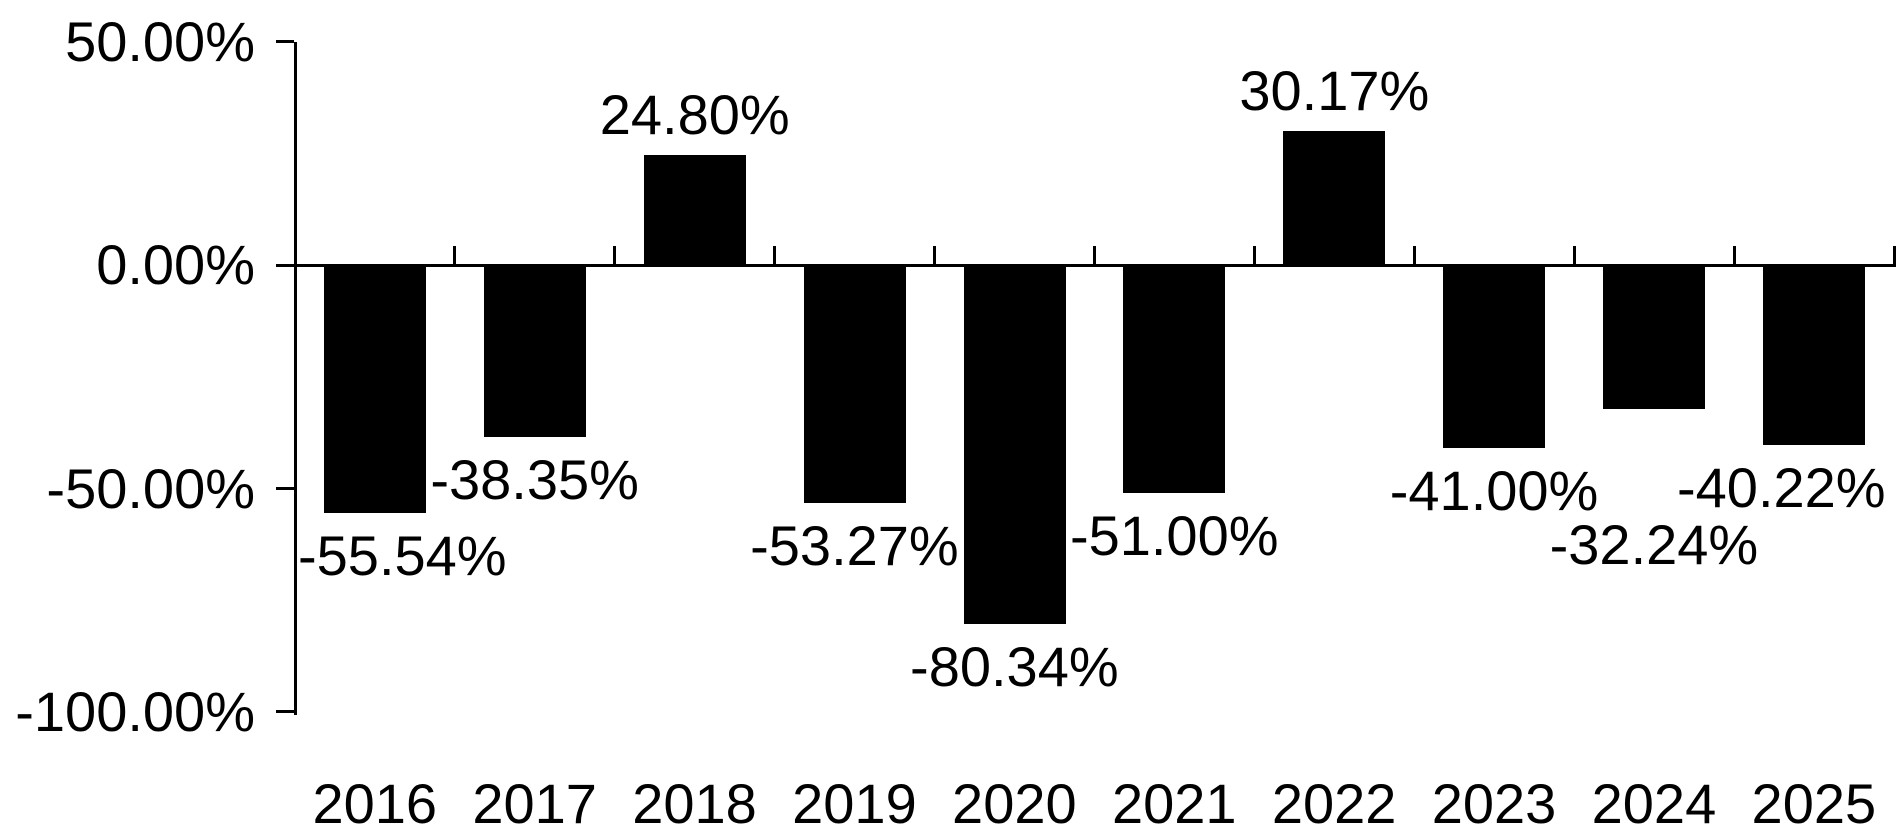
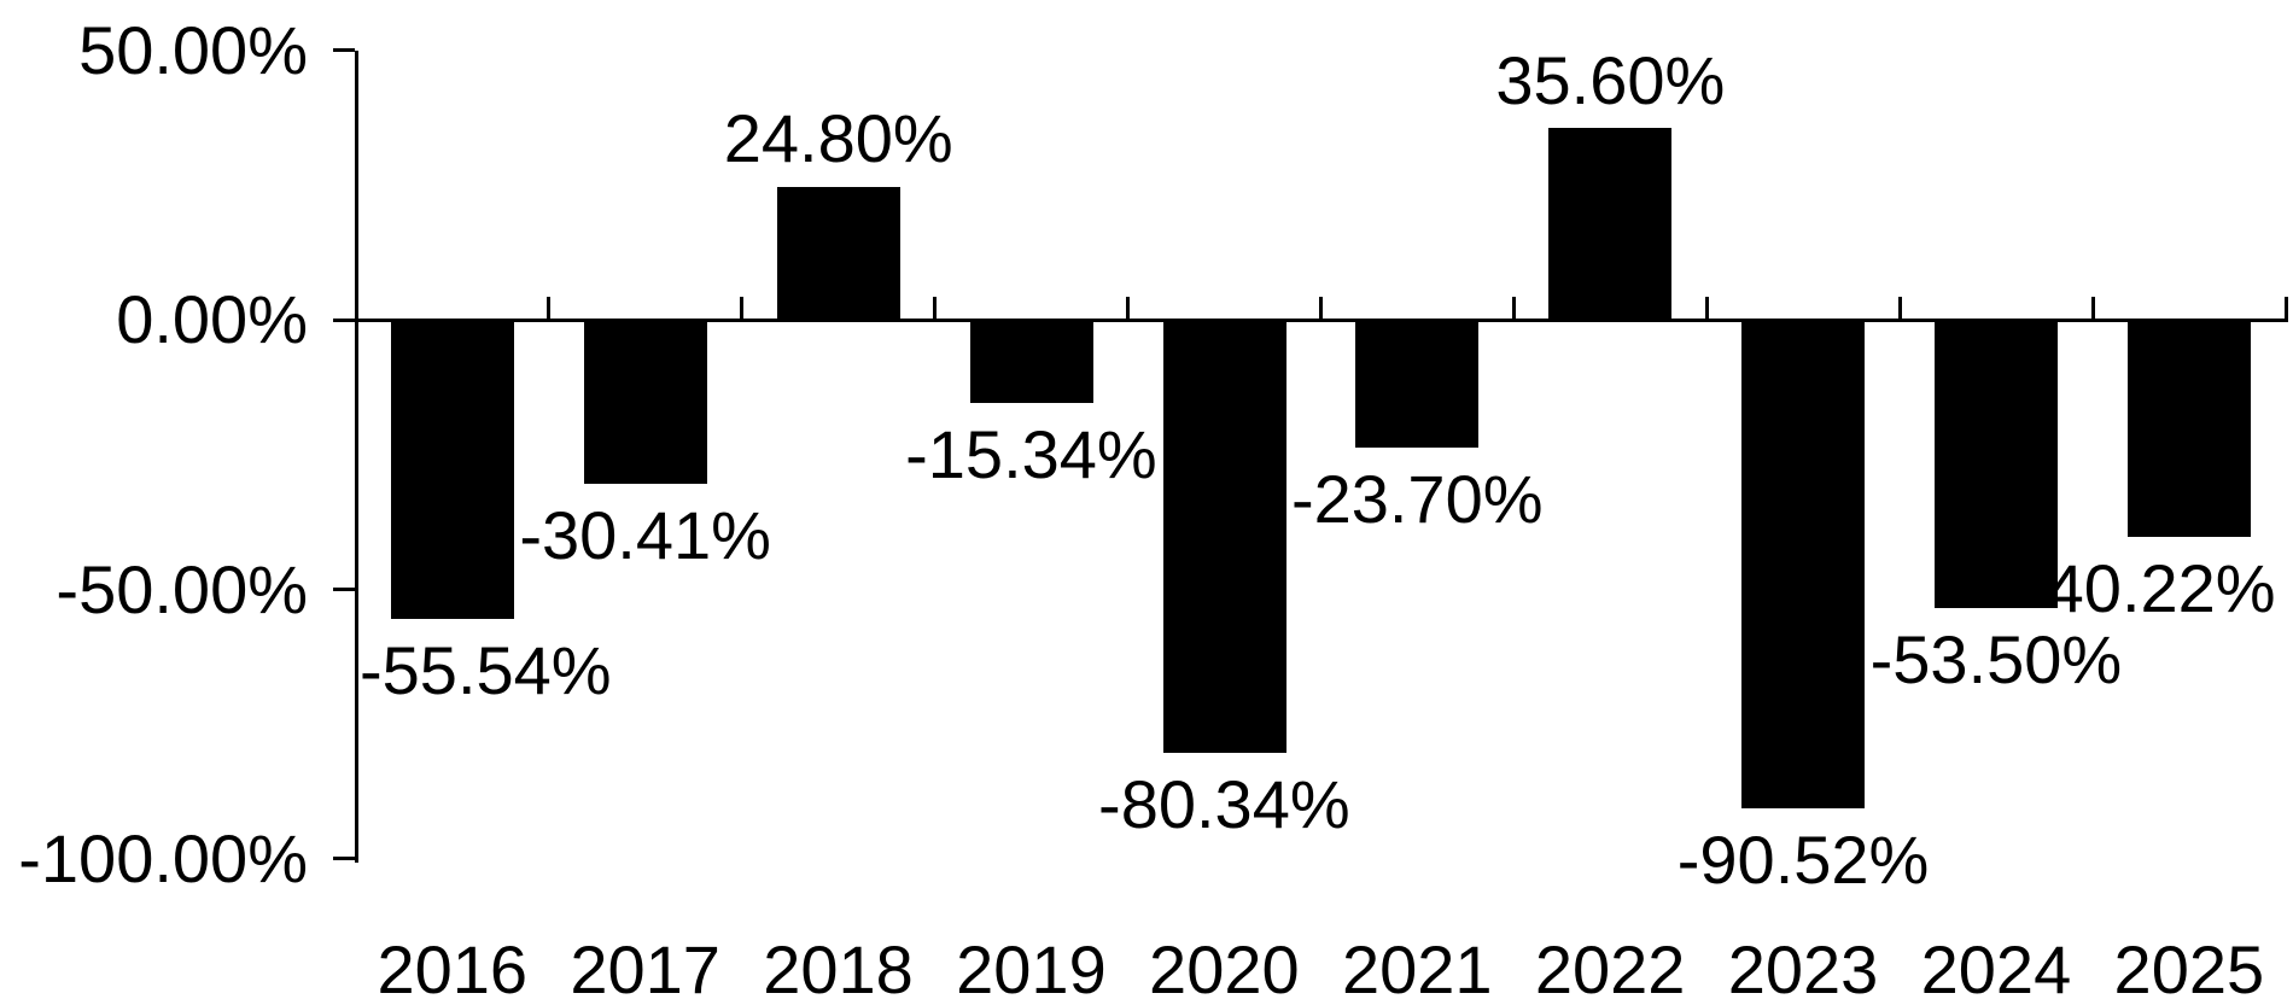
2017: -38.35% -> -30.41%
2019: -53.27% -> -15.34%
2021: -51.00% -> -23.70%
2022: 30.17% -> 35.60%
2023: -41.00% -> -90.52%
2024: -32.24% -> -53.50%
